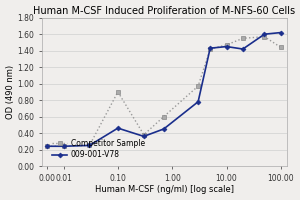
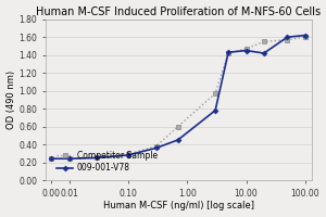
009-001-V78/0.10: 0.46 -> 0.28
Competitor Sample/0.10: 0.90 -> 0.29
Competitor Sample/100.00: 1.44 -> 1.60
